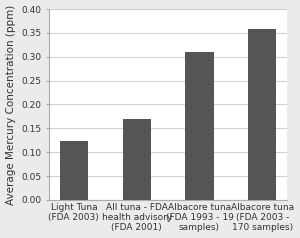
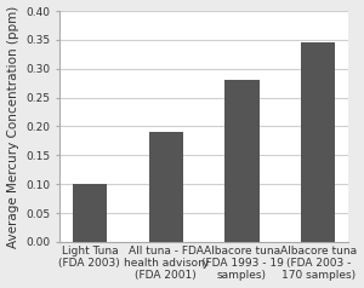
Light Tuna (FDA 2003): 0.123 -> 0.100
All tuna - FDA health advisory (FDA 2001): 0.170 -> 0.190
Albacore tuna (FDA 1993 - 19 samples): 0.310 -> 0.280
Albacore tuna (FDA 2003 - 170 samples): 0.358 -> 0.345
